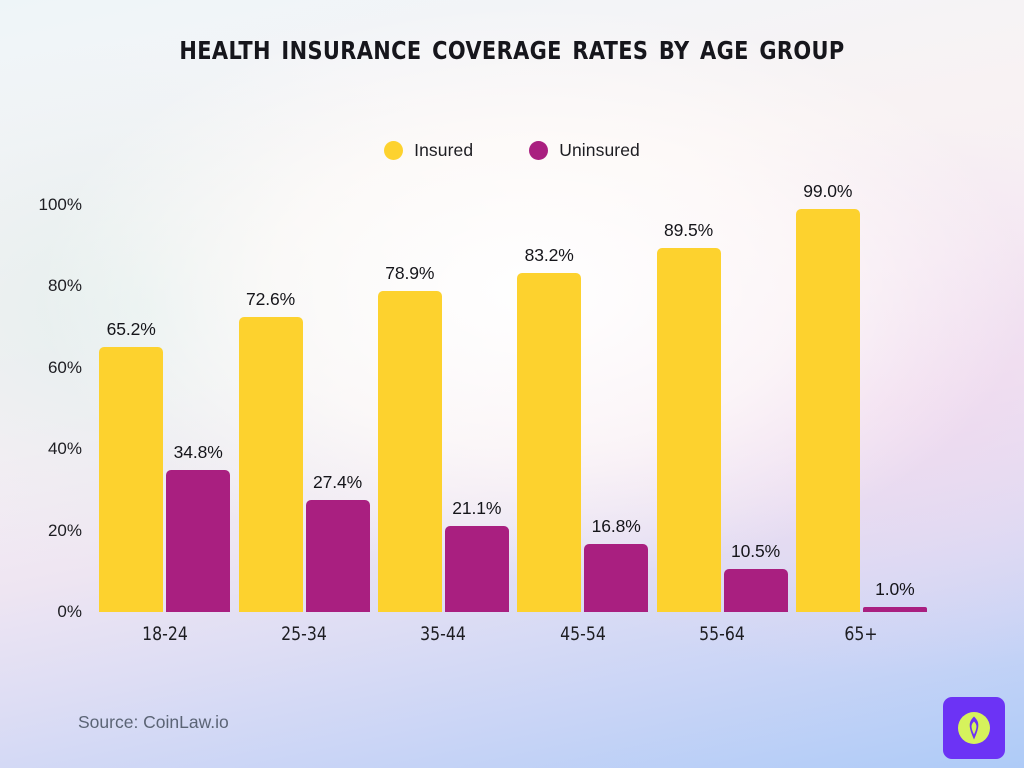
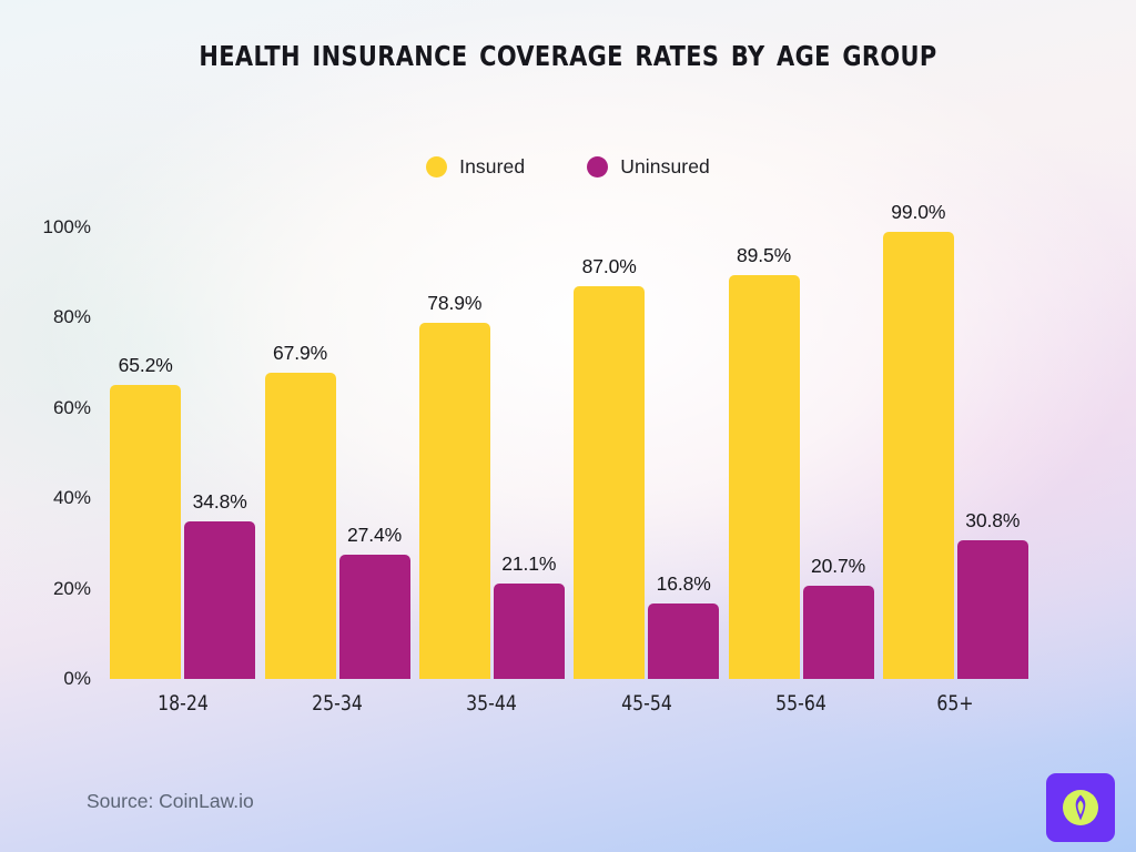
Insured/25-34: 72.6% -> 67.9%
Insured/45-54: 83.2% -> 87.0%
Uninsured/55-64: 10.5% -> 20.7%
Uninsured/65+: 1.0% -> 30.8%
